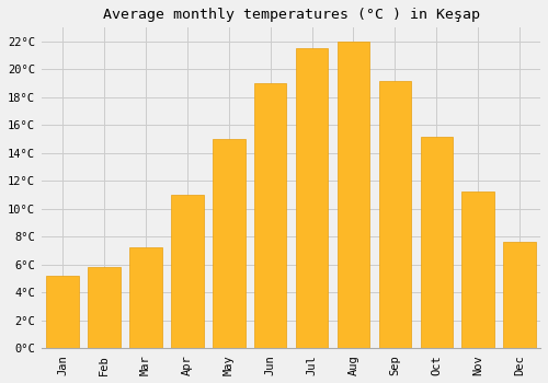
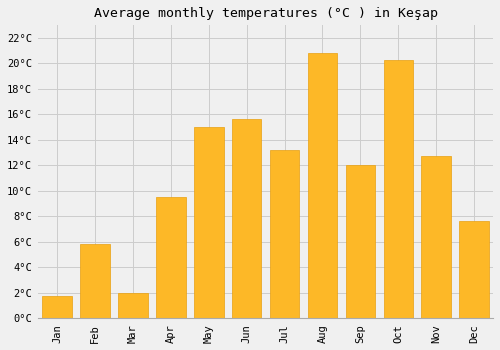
Jan: 5.2°C -> 1.7°C
Mar: 7.2°C -> 2.0°C
Apr: 11.0°C -> 9.5°C
Jun: 19.0°C -> 15.6°C
Jul: 21.5°C -> 13.2°C
Aug: 22.0°C -> 20.8°C
Sep: 19.2°C -> 12.0°C
Oct: 15.2°C -> 20.3°C
Nov: 11.2°C -> 12.7°C
